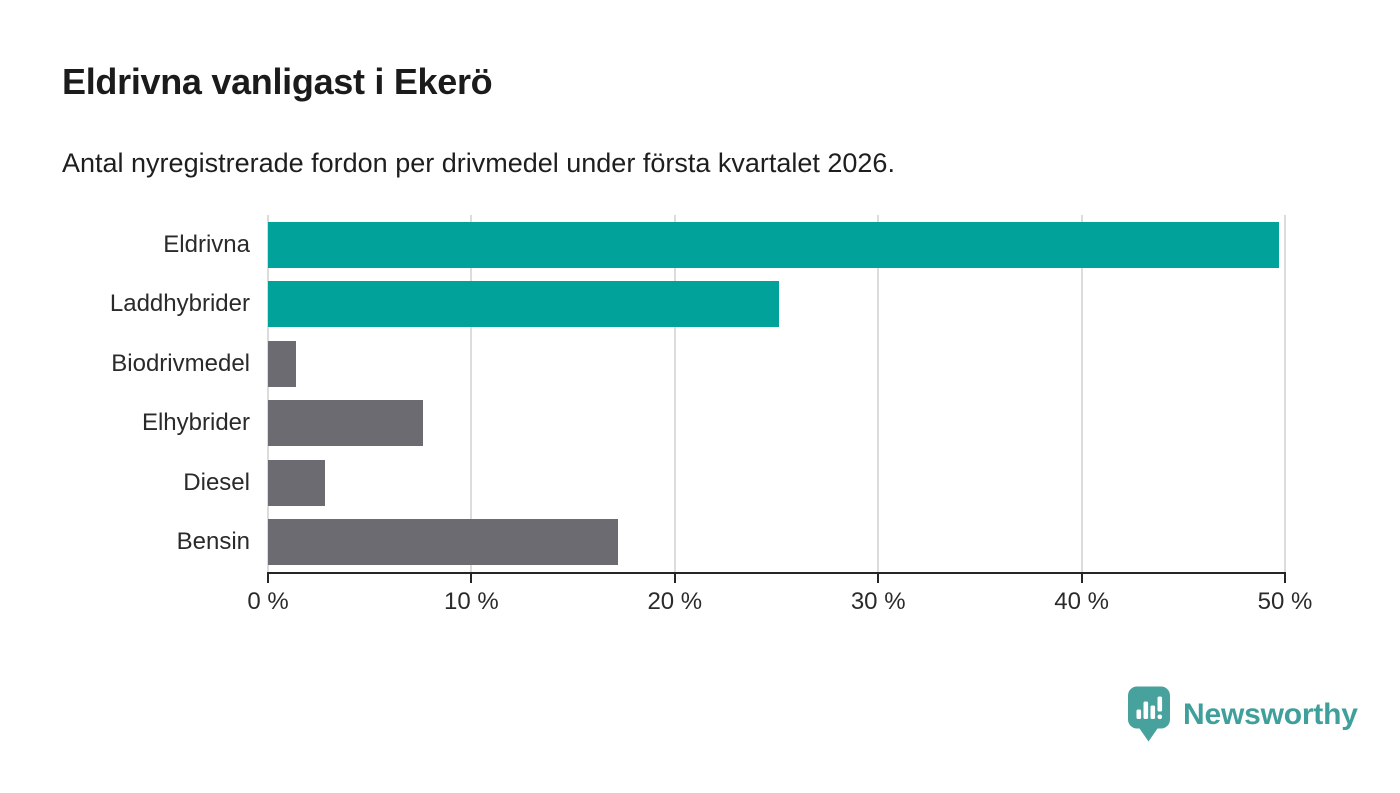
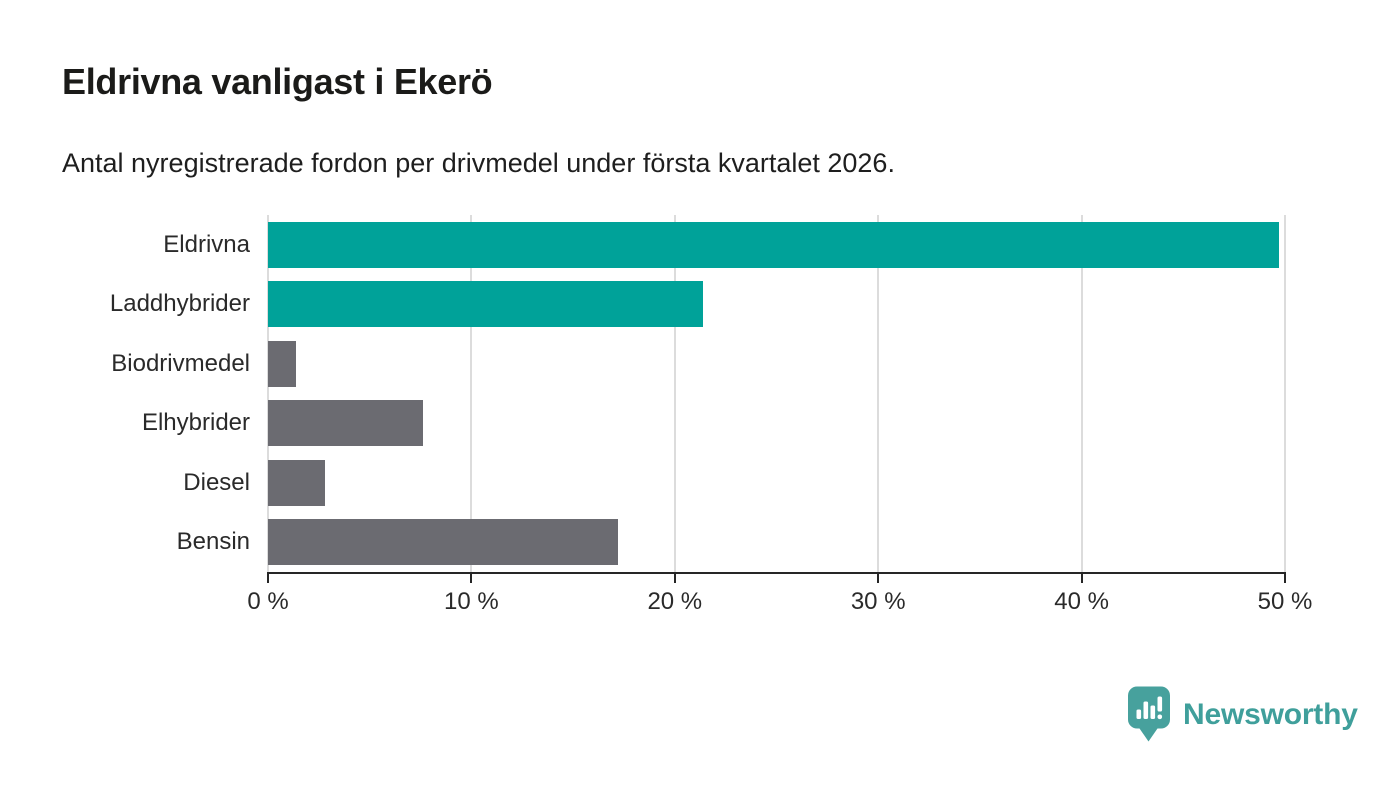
Laddhybrider: 25.1% -> 21.4%
